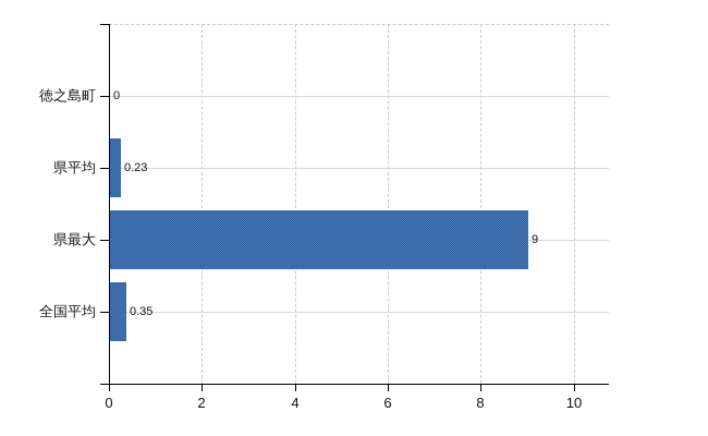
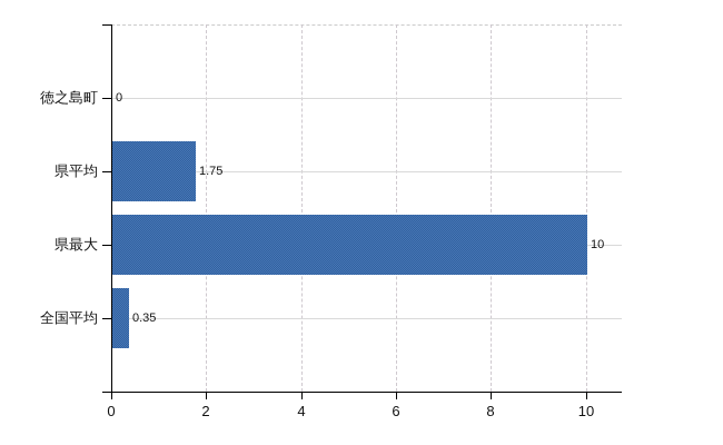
県平均: 0.23 -> 1.75
県最大: 9 -> 10
